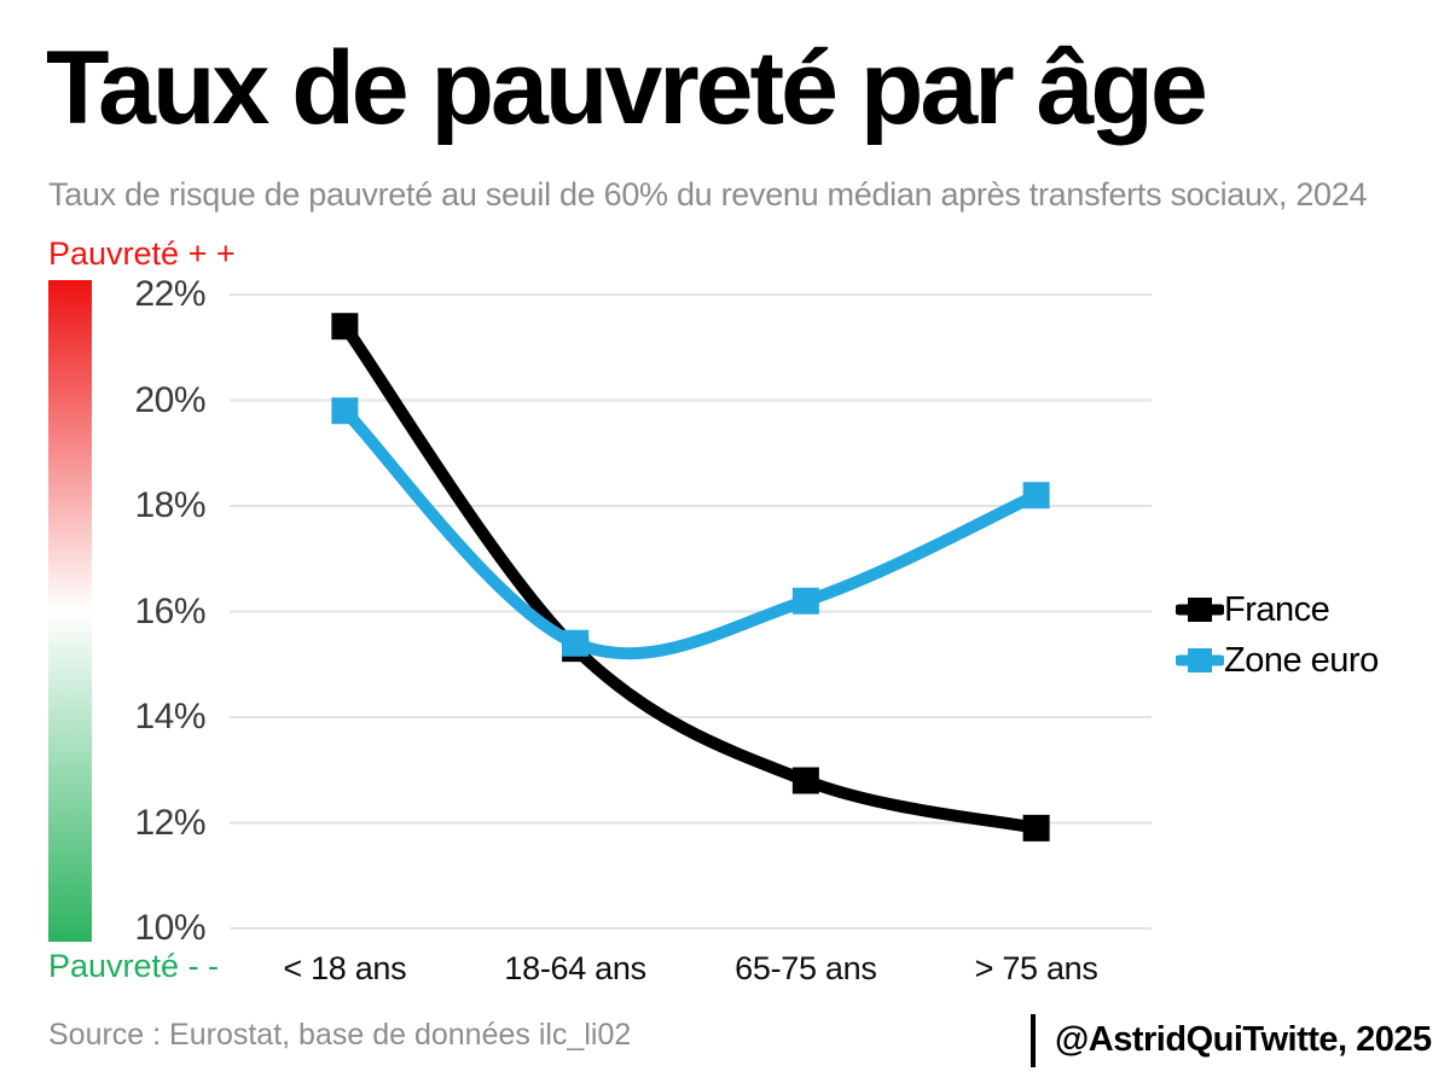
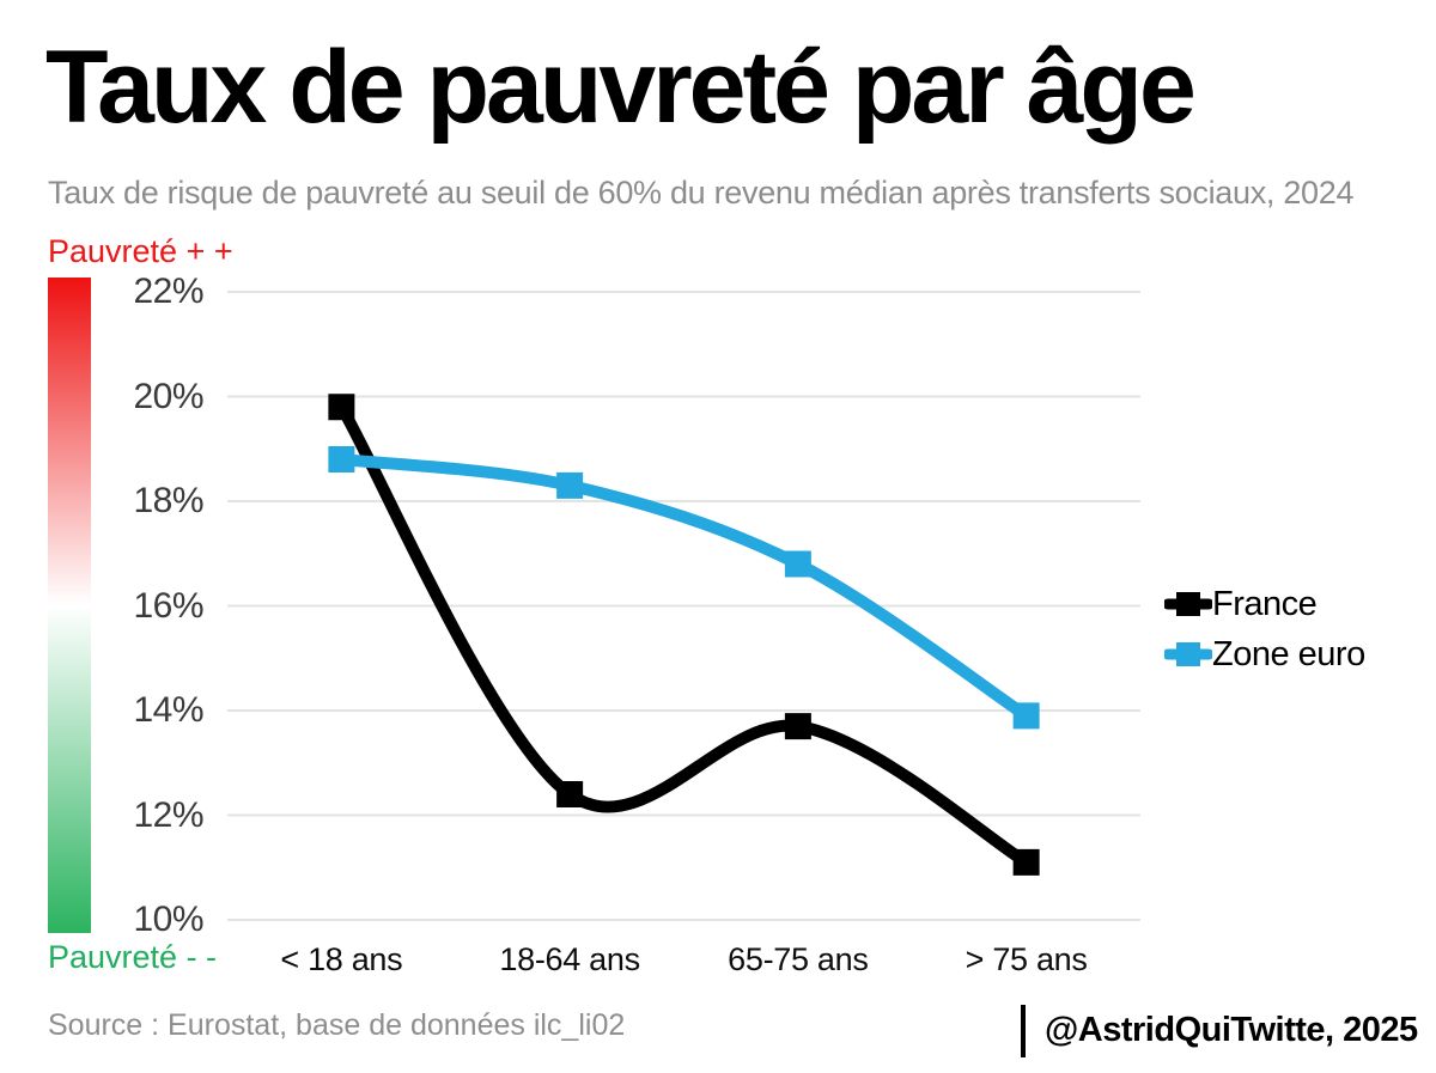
France/< 18 ans: 21.4% -> 19.8%
Zone euro/< 18 ans: 19.8% -> 18.8%
France/18-64 ans: 15.3% -> 12.4%
Zone euro/18-64 ans: 15.4% -> 18.3%
France/65-75 ans: 12.8% -> 13.7%
Zone euro/65-75 ans: 16.2% -> 16.8%
France/> 75 ans: 11.9% -> 11.1%
Zone euro/> 75 ans: 18.2% -> 13.9%
